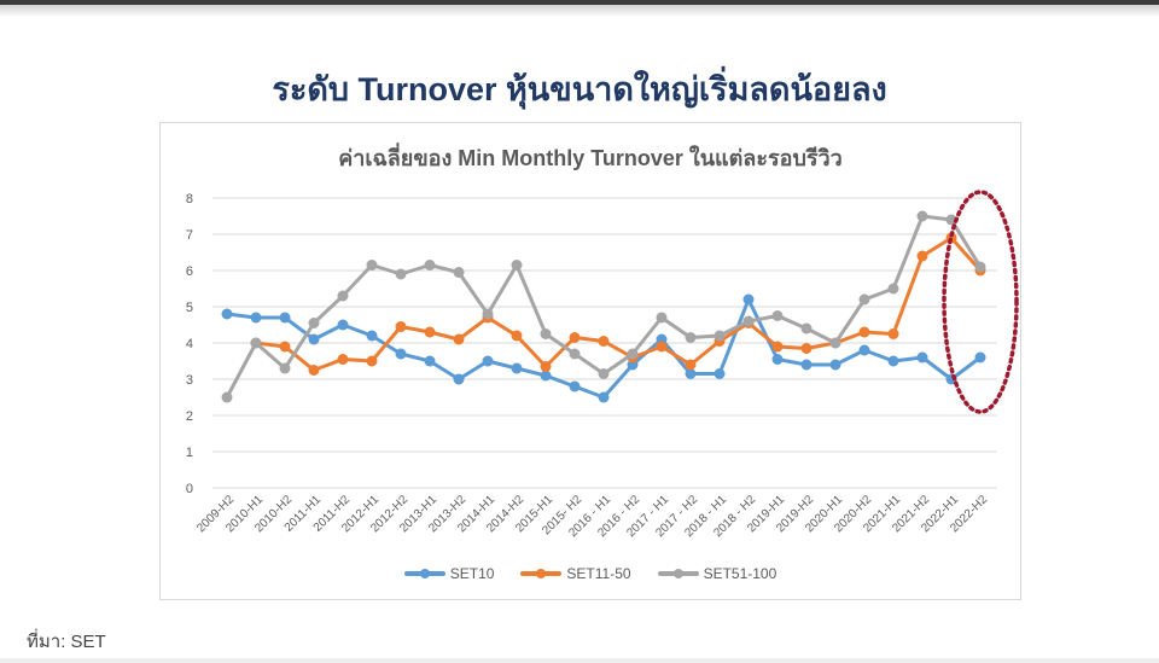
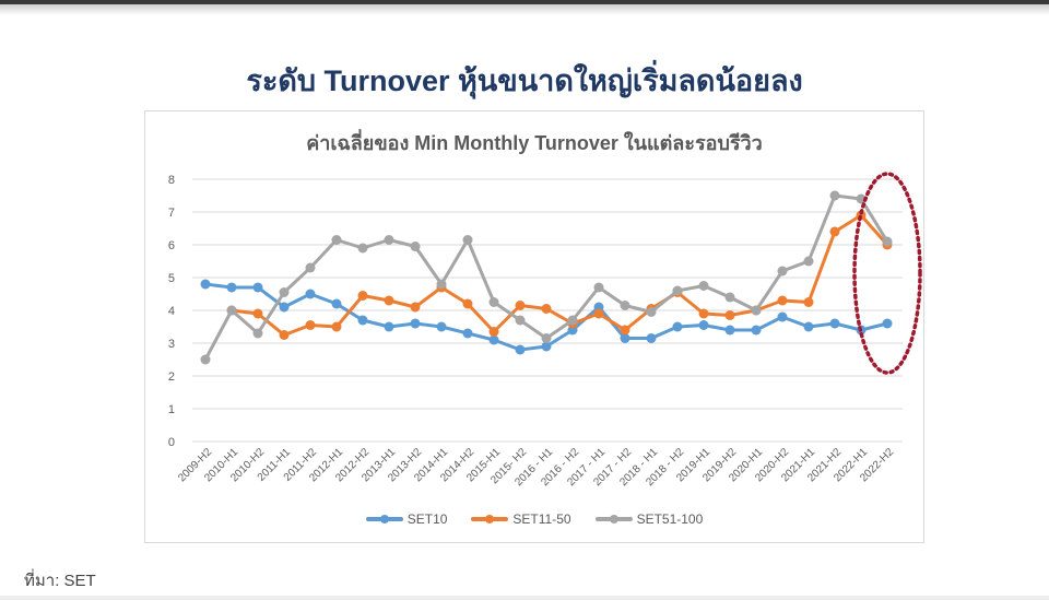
SET10/2013-H2: 3.0 -> 3.6
SET10/2016 - H1: 2.5 -> 2.9
SET51-100/2018 - H1: 4.2 -> 4.0
SET10/2018 - H2: 5.2 -> 3.5
SET10/2022-H1: 3.0 -> 3.4
